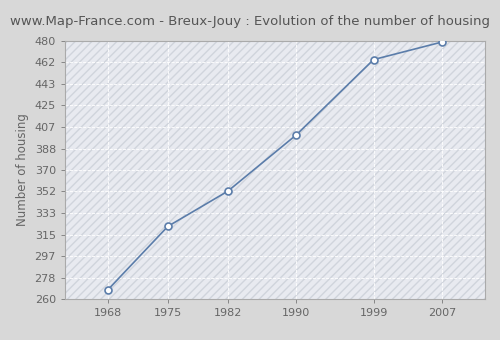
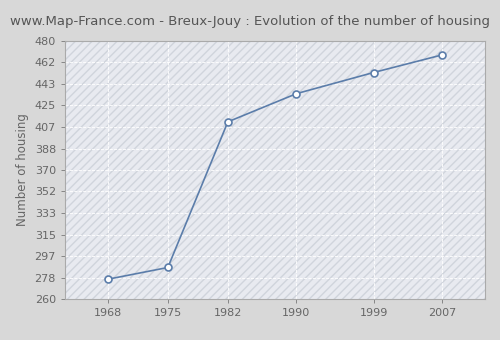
1968: 268 -> 277
1975: 322 -> 287
1982: 352 -> 411
1990: 400 -> 435
1999: 464 -> 453
2007: 479 -> 468
